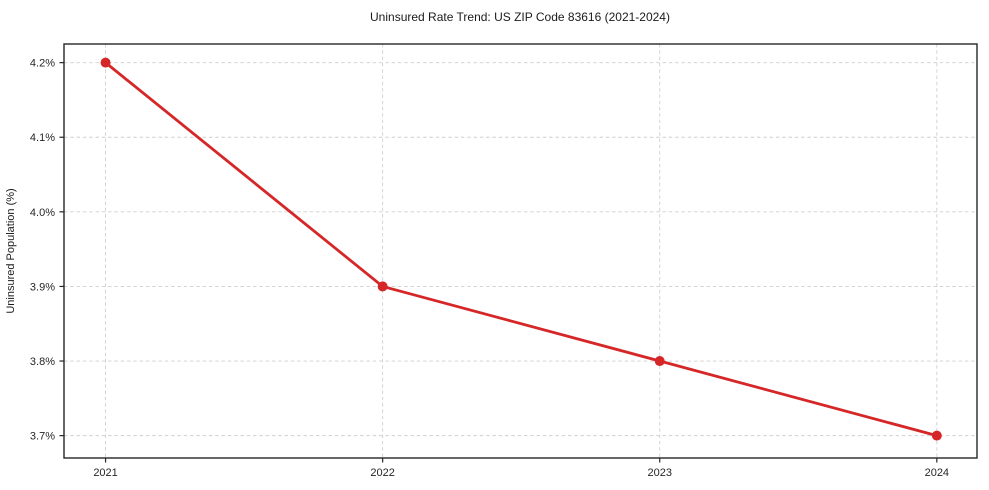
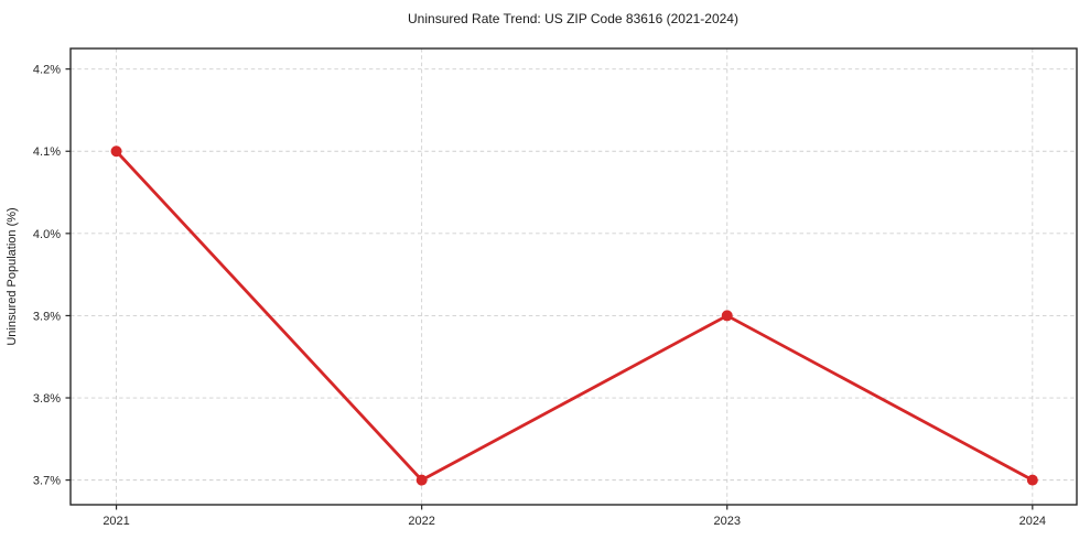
2021: 4.2% -> 4.1%
2022: 3.9% -> 3.7%
2023: 3.8% -> 3.9%
